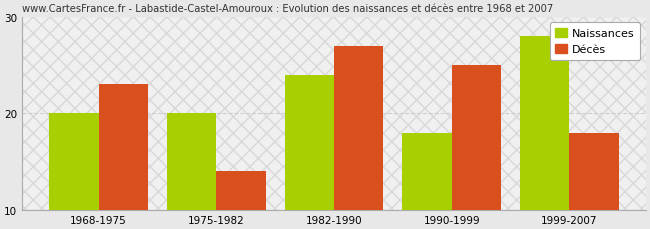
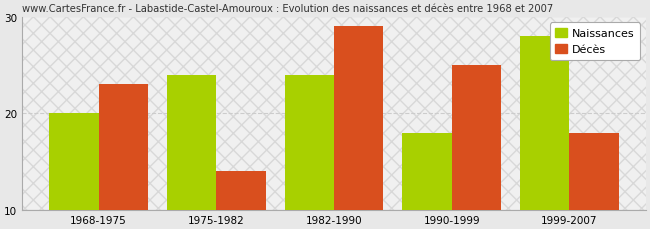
Naissances/1975-1982: 20 -> 24
Décès/1982-1990: 27 -> 29
